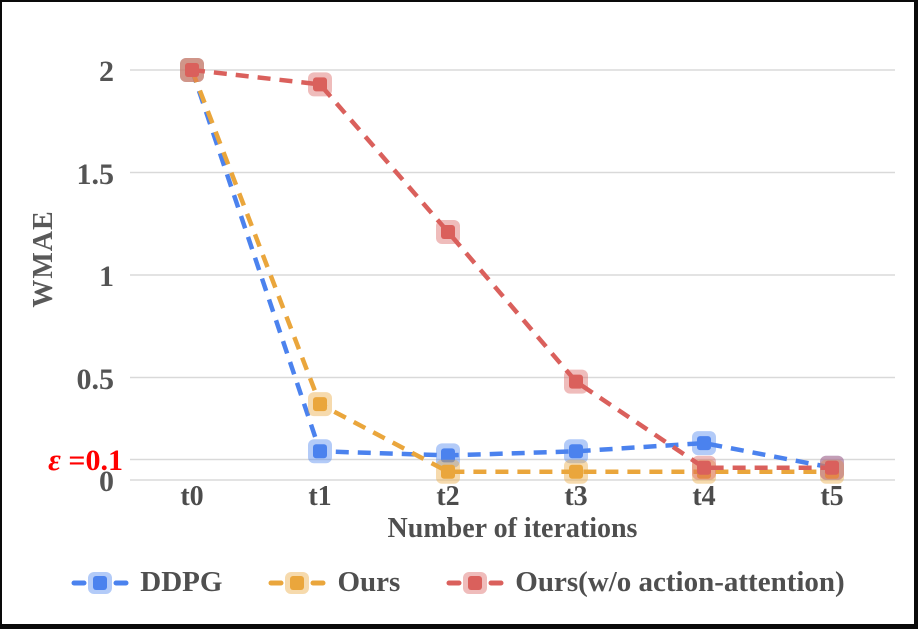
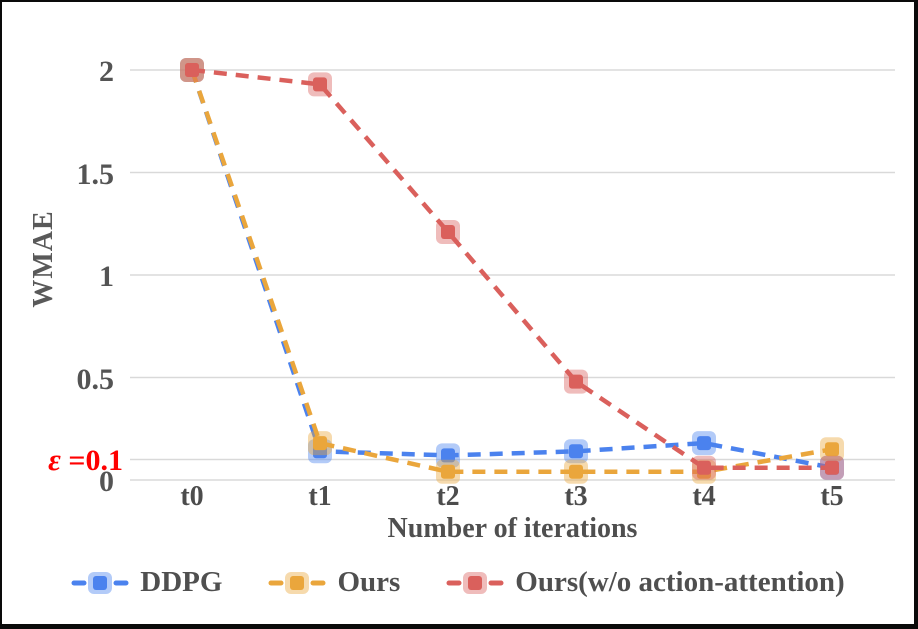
Ours/t1: 0.37 -> 0.18
Ours/t5: 0.04 -> 0.15
